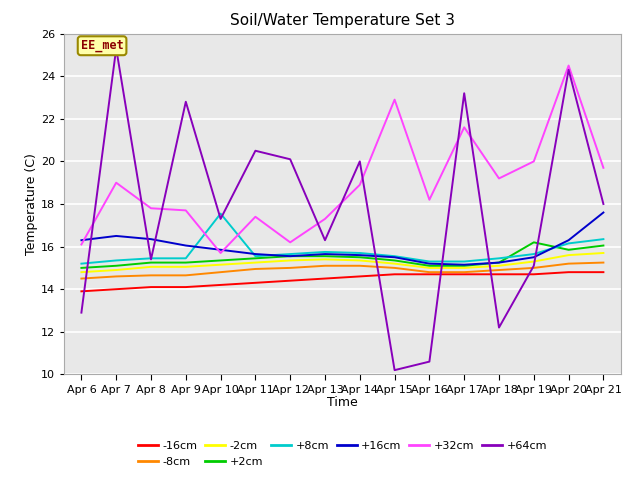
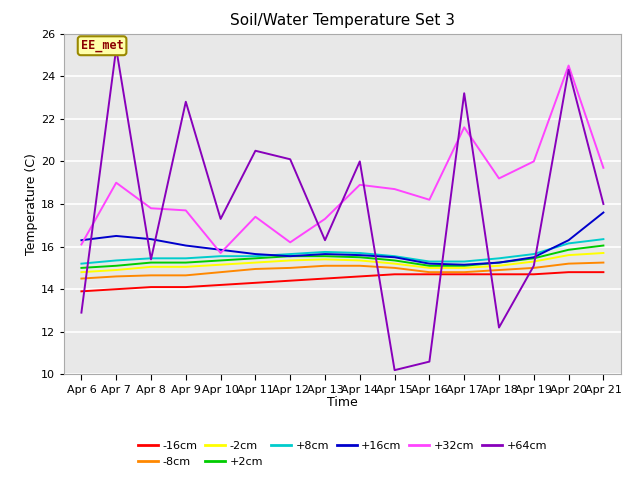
+8cm/Apr 10: 17.55 -> 15.55
+32cm/Apr 15: 22.9 -> 18.7
+2cm/Apr 19: 16.20 -> 15.45
